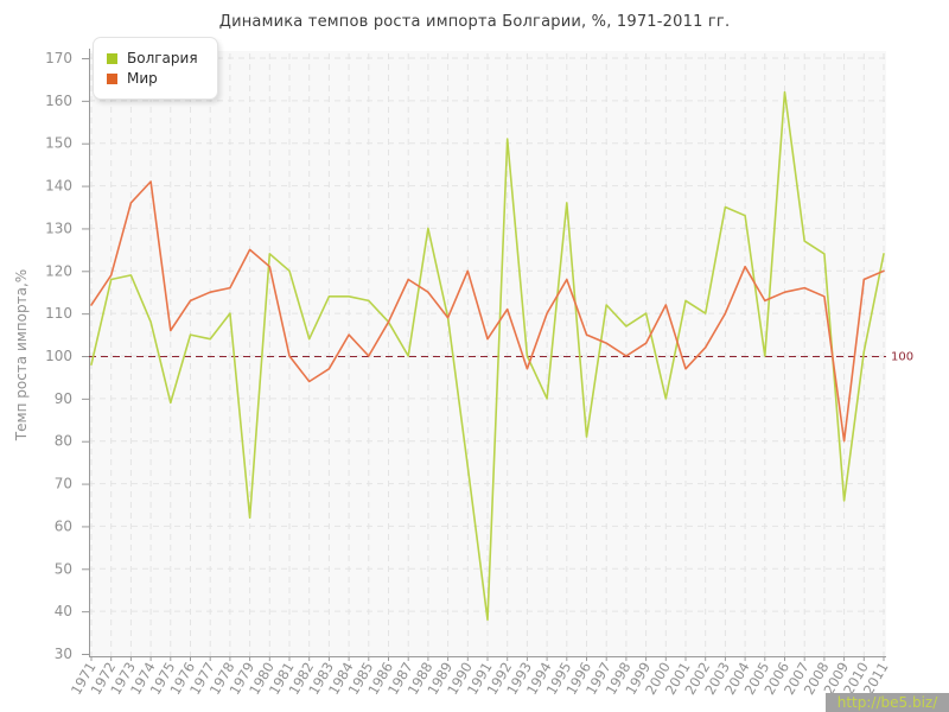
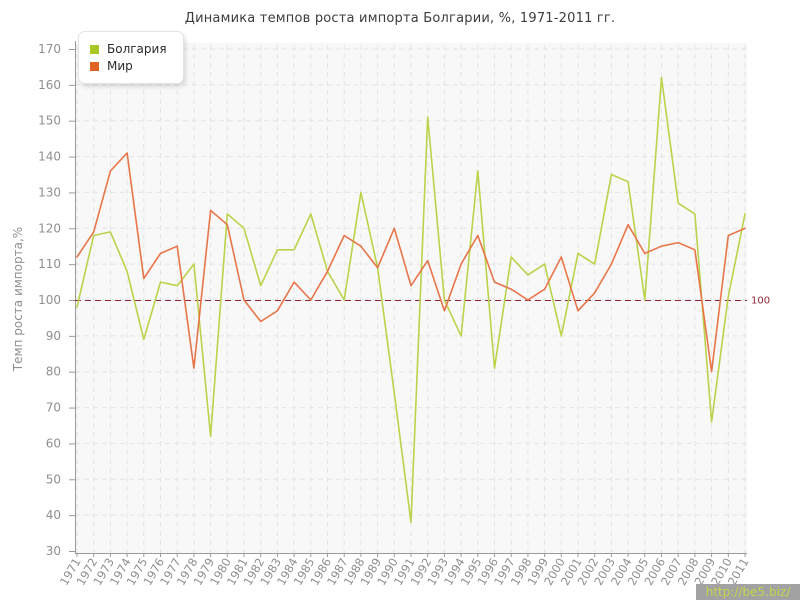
Мир/1978: 116 -> 81
Болгария/1985: 113 -> 124
